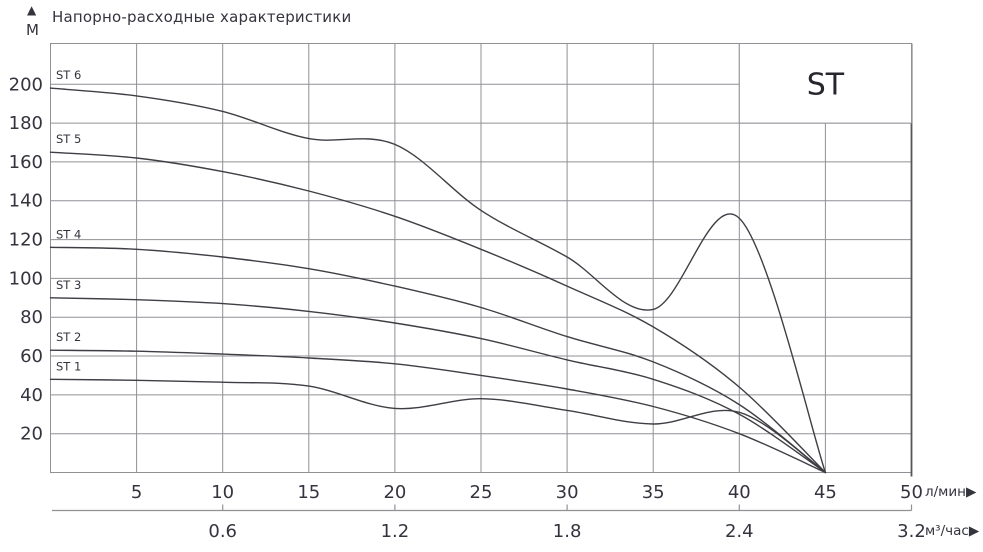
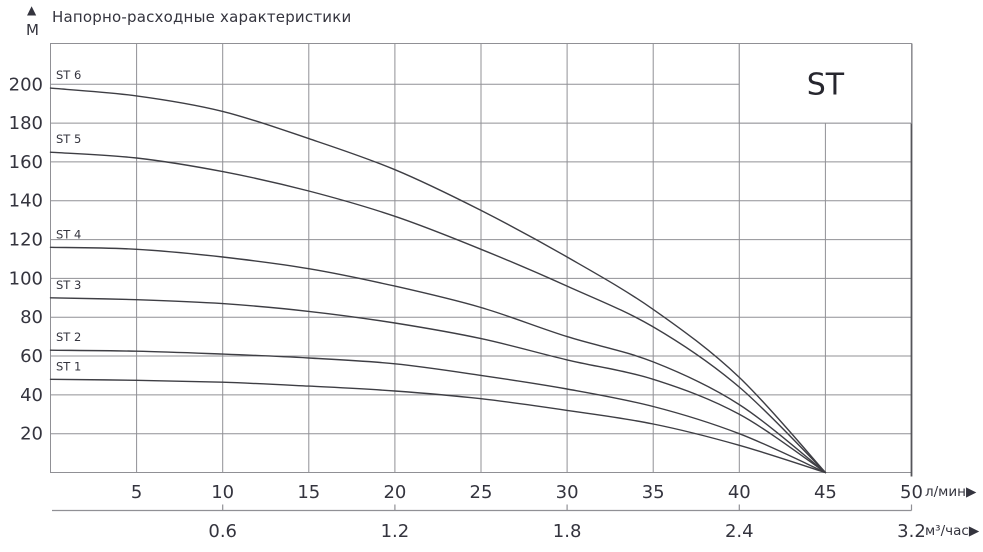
ST 1/20: 33 -> 42
ST 6/20: 169 -> 156
ST 1/40: 31 -> 14
ST 6/40: 131 -> 49
